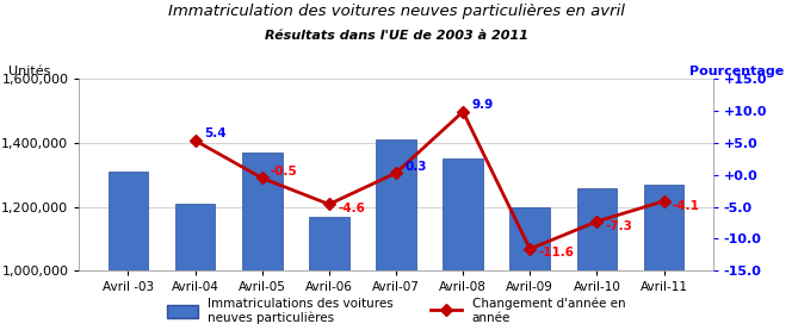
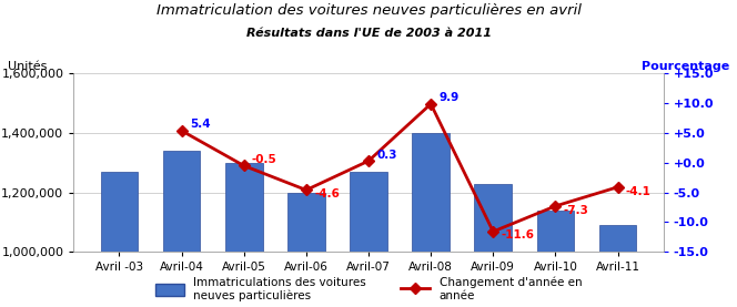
Immatriculations des voitures neuves particulières/Avril -03: 1,310,000 -> 1,270,000
Immatriculations des voitures neuves particulières/Avril-04: 1,210,000 -> 1,340,000
Immatriculations des voitures neuves particulières/Avril-05: 1,370,000 -> 1,300,000
Immatriculations des voitures neuves particulières/Avril-06: 1,170,000 -> 1,200,000
Immatriculations des voitures neuves particulières/Avril-07: 1,410,000 -> 1,270,000
Immatriculations des voitures neuves particulières/Avril-08: 1,350,000 -> 1,400,000
Immatriculations des voitures neuves particulières/Avril-09: 1,200,000 -> 1,230,000
Immatriculations des voitures neuves particulières/Avril-10: 1,260,000 -> 1,140,000
Immatriculations des voitures neuves particulières/Avril-11: 1,270,000 -> 1,090,000
